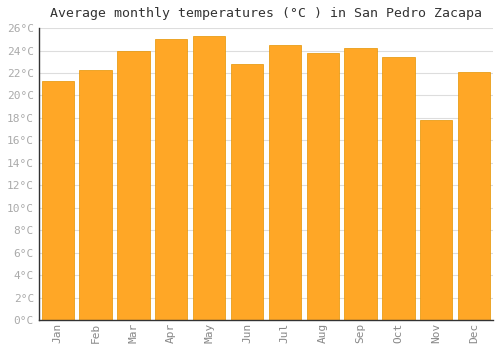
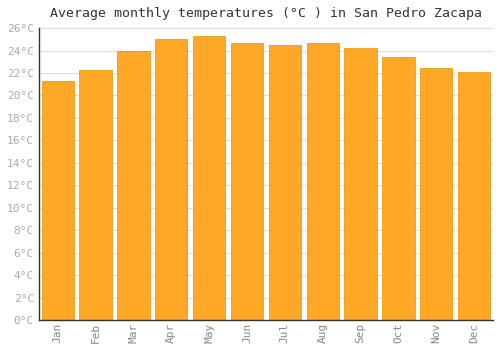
Jun: 22.8°C -> 24.7°C
Aug: 23.8°C -> 24.7°C
Nov: 17.8°C -> 22.4°C
